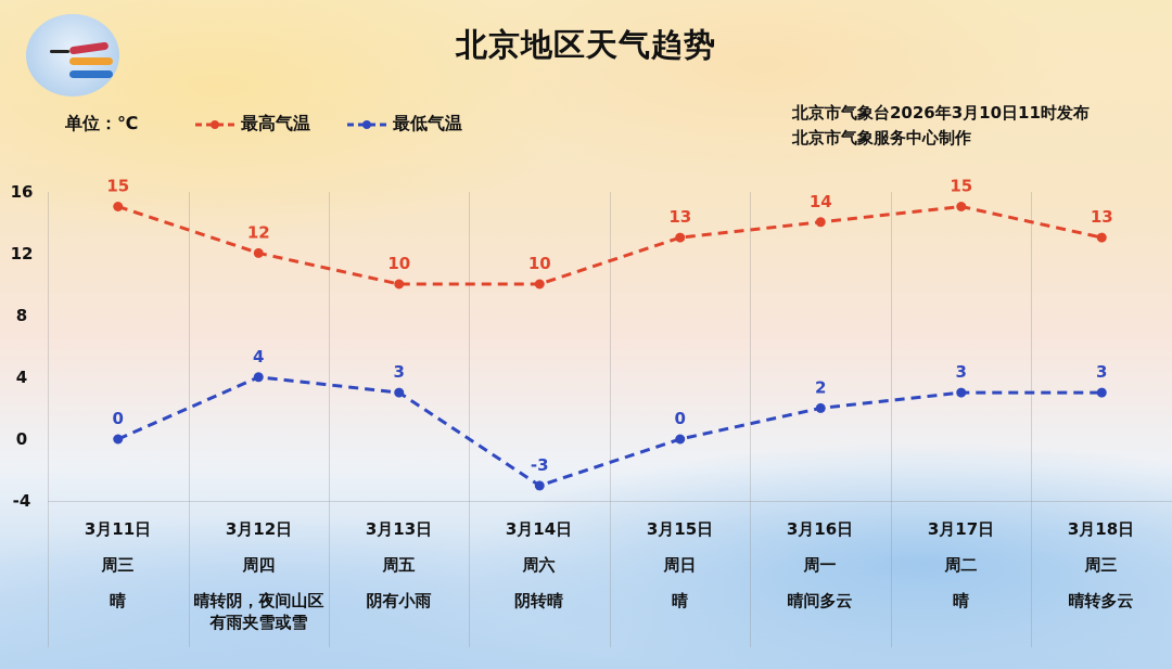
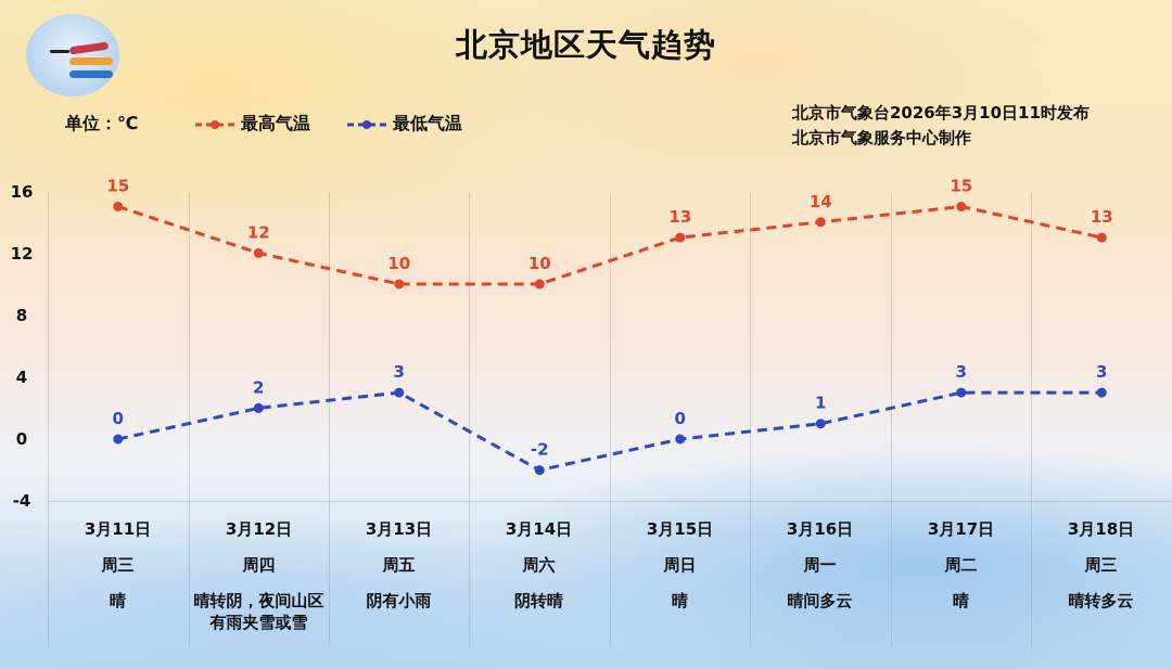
最低气温/3月12日: 4 -> 2
最低气温/3月14日: -3 -> -2
最低气温/3月16日: 2 -> 1
